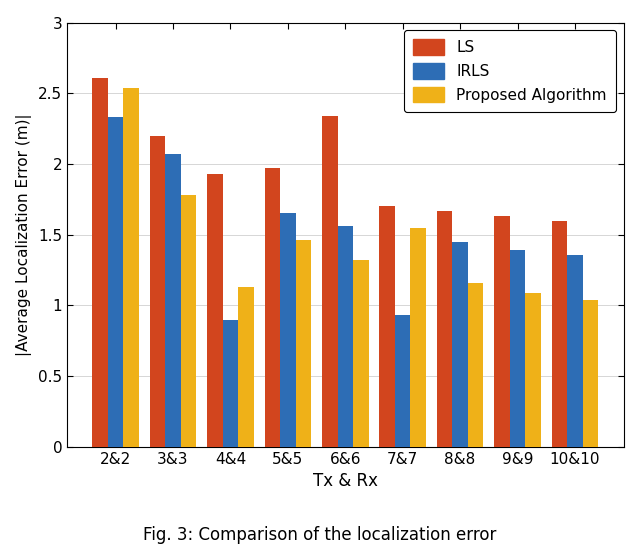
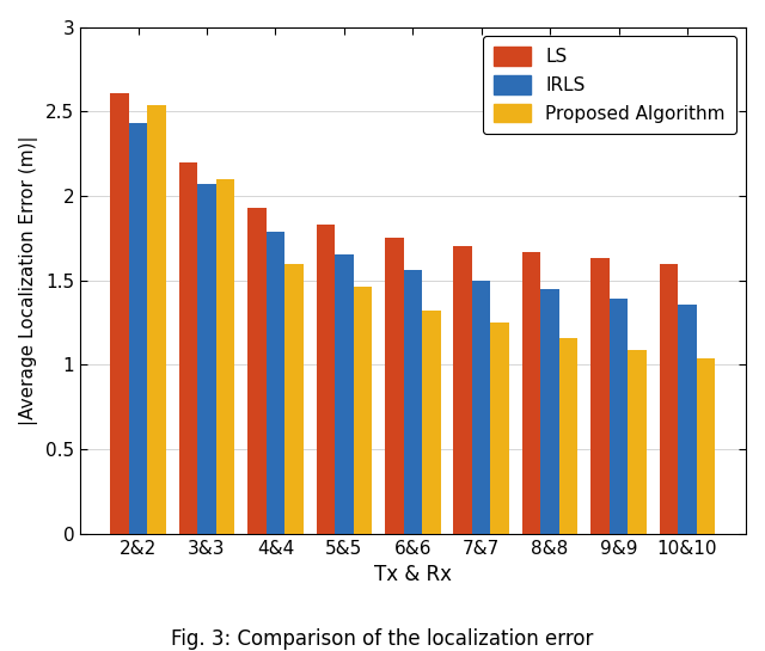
IRLS/2&2: 2.33 -> 2.43
Proposed Algorithm/3&3: 1.78 -> 2.10
IRLS/4&4: 0.90 -> 1.79
Proposed Algorithm/4&4: 1.13 -> 1.60
LS/5&5: 1.97 -> 1.83
LS/6&6: 2.34 -> 1.75
IRLS/7&7: 0.93 -> 1.50
Proposed Algorithm/7&7: 1.55 -> 1.25
